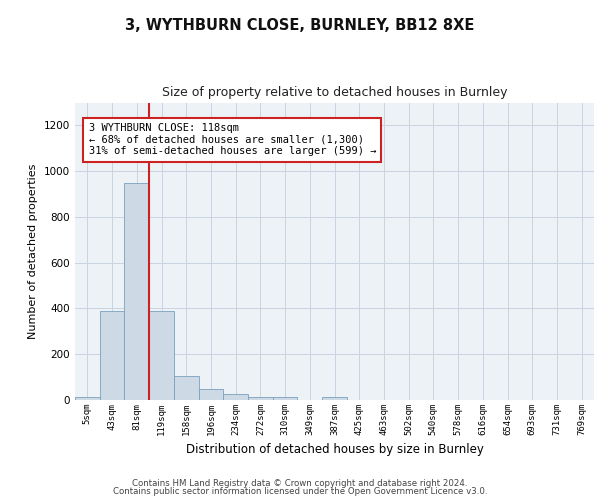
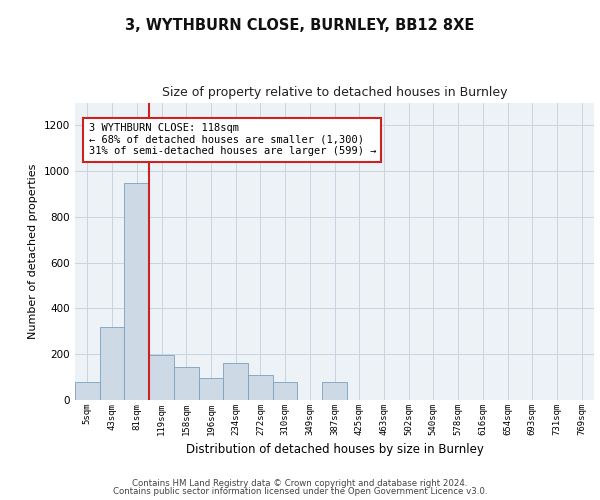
5sqm: 15 -> 80
43sqm: 390 -> 320
119sqm: 390 -> 195
158sqm: 105 -> 145
196sqm: 50 -> 95
234sqm: 25 -> 160
272sqm: 15 -> 110
310sqm: 12 -> 80
387sqm: 12 -> 80
